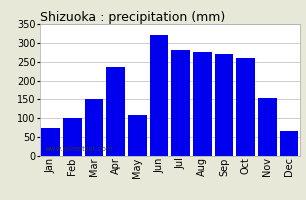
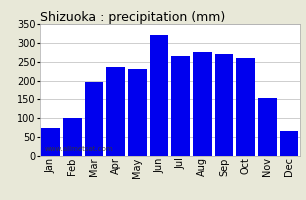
Mar: 150 -> 195
May: 110 -> 230
Jul: 280 -> 265
